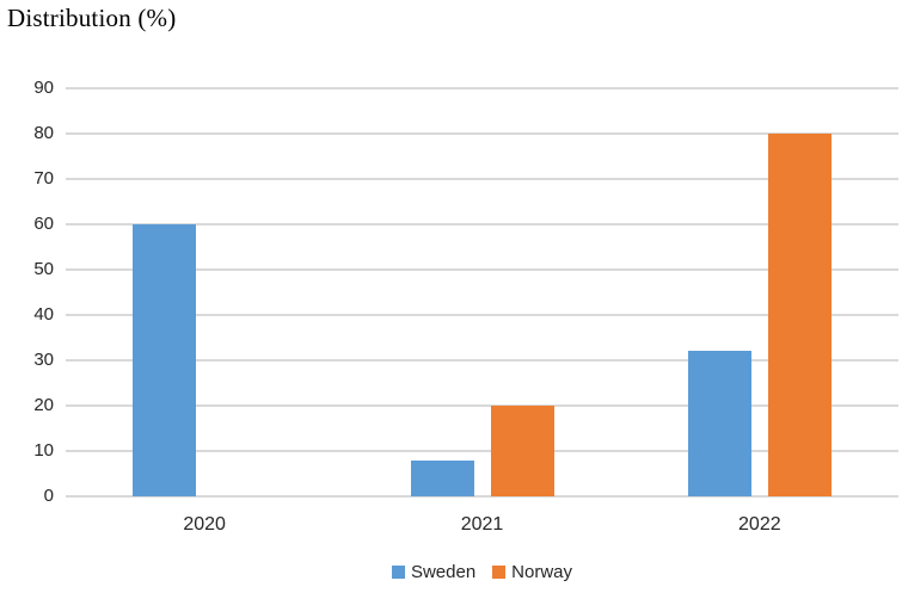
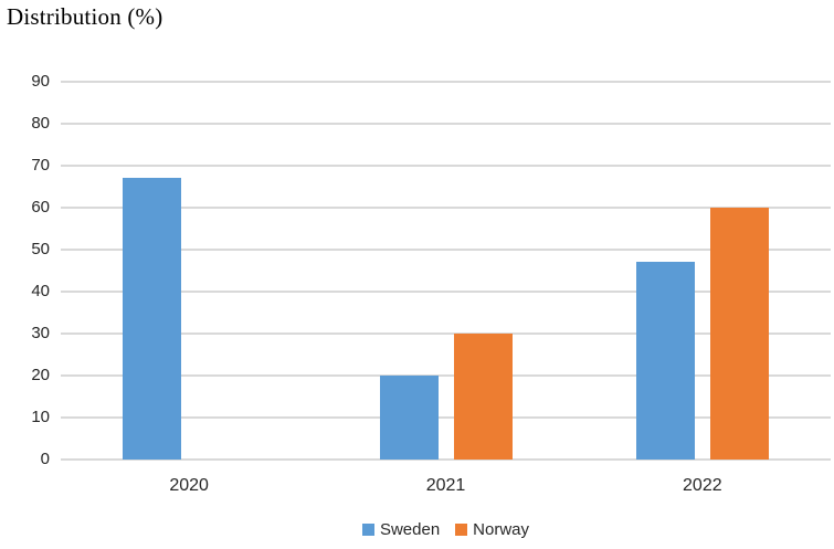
Sweden/2020: 60 -> 67
Sweden/2021: 8 -> 20
Norway/2021: 20 -> 30
Sweden/2022: 32 -> 47
Norway/2022: 80 -> 60
